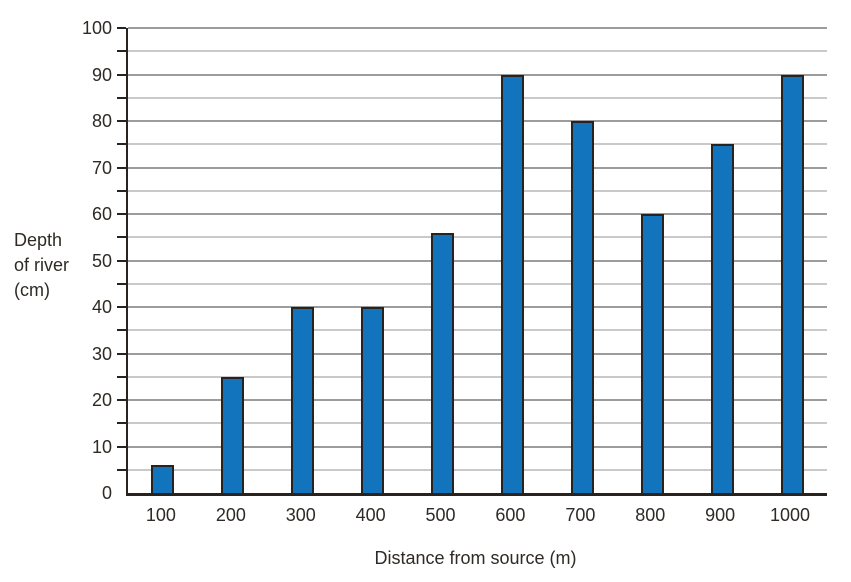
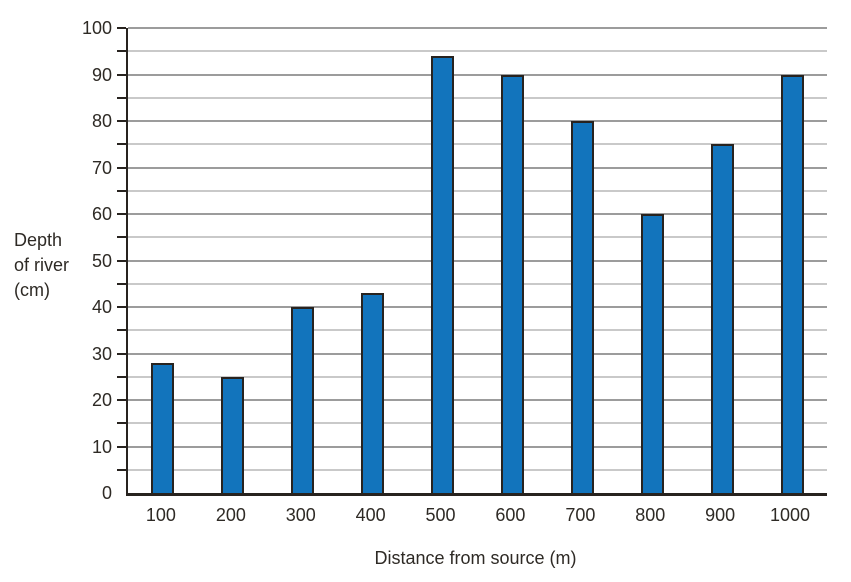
100: 6 -> 28
400: 40 -> 43
500: 56 -> 94
